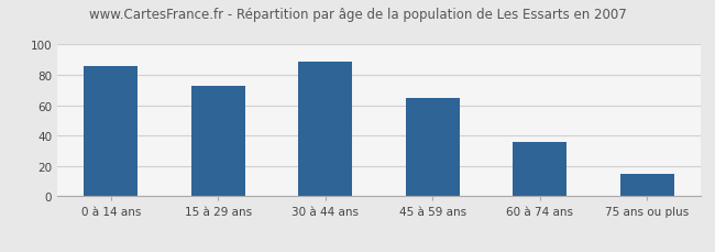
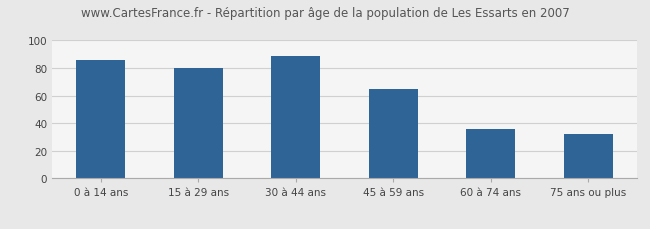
15 à 29 ans: 73 -> 80
75 ans ou plus: 15 -> 32
